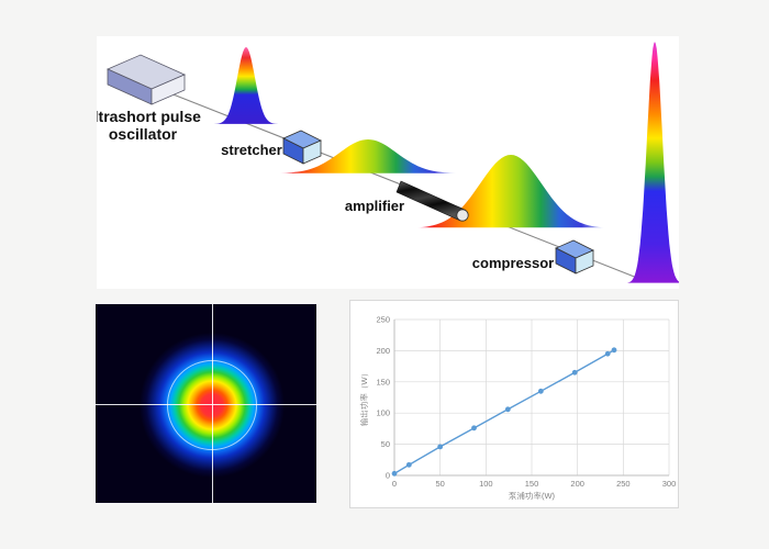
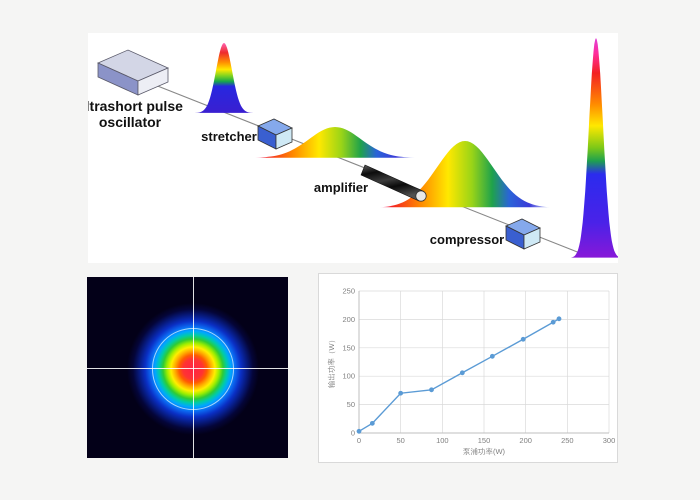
50: 50 -> 70
